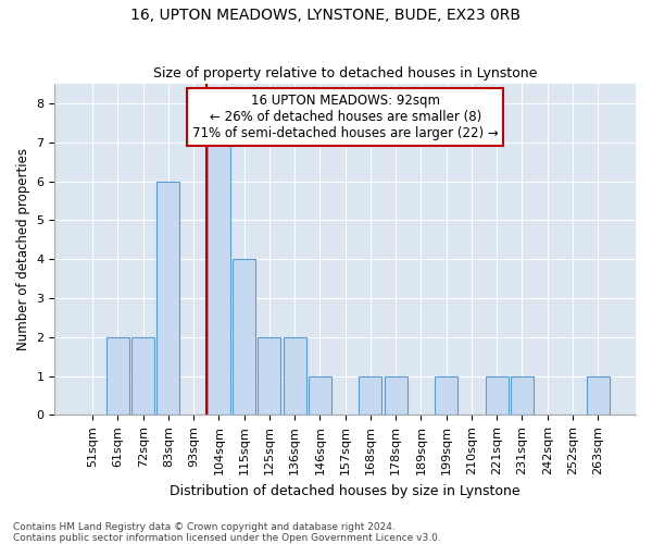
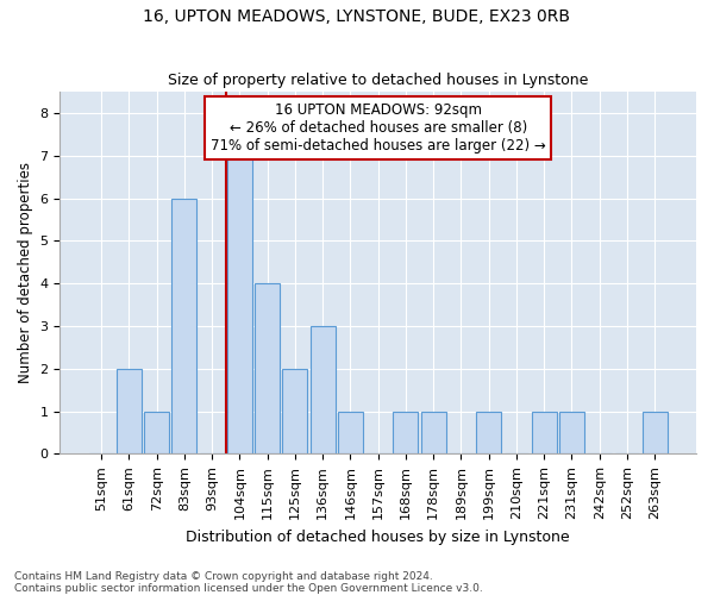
72sqm: 2 -> 1
136sqm: 2 -> 3
